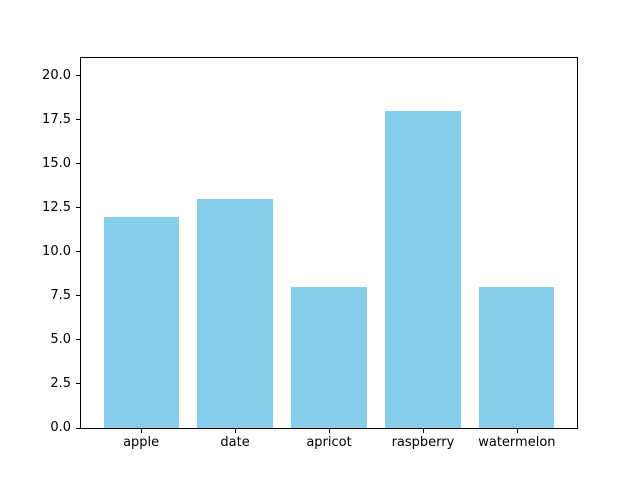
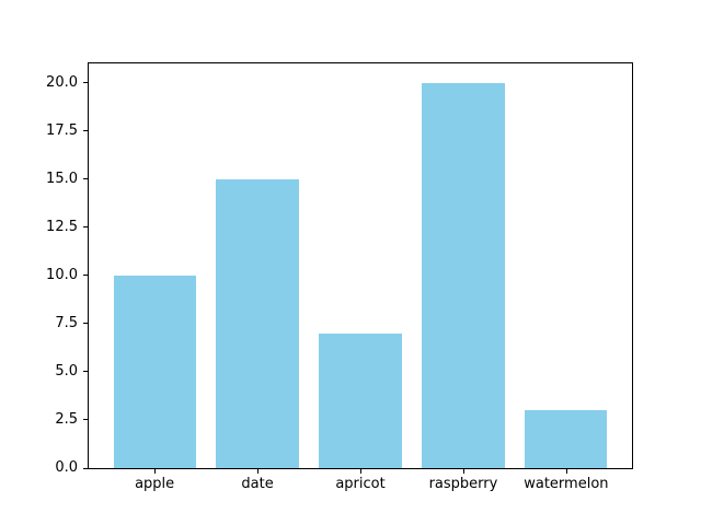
apple: 12 -> 10
date: 13 -> 15
apricot: 8 -> 7
raspberry: 18 -> 20
watermelon: 8 -> 3
